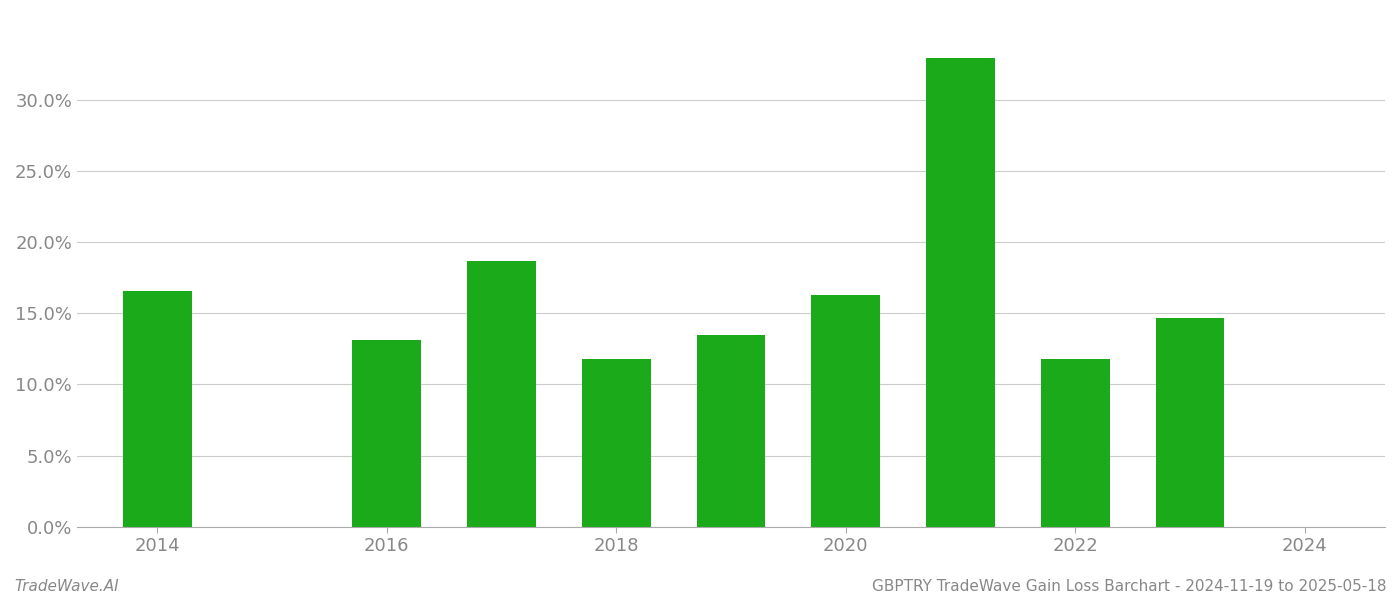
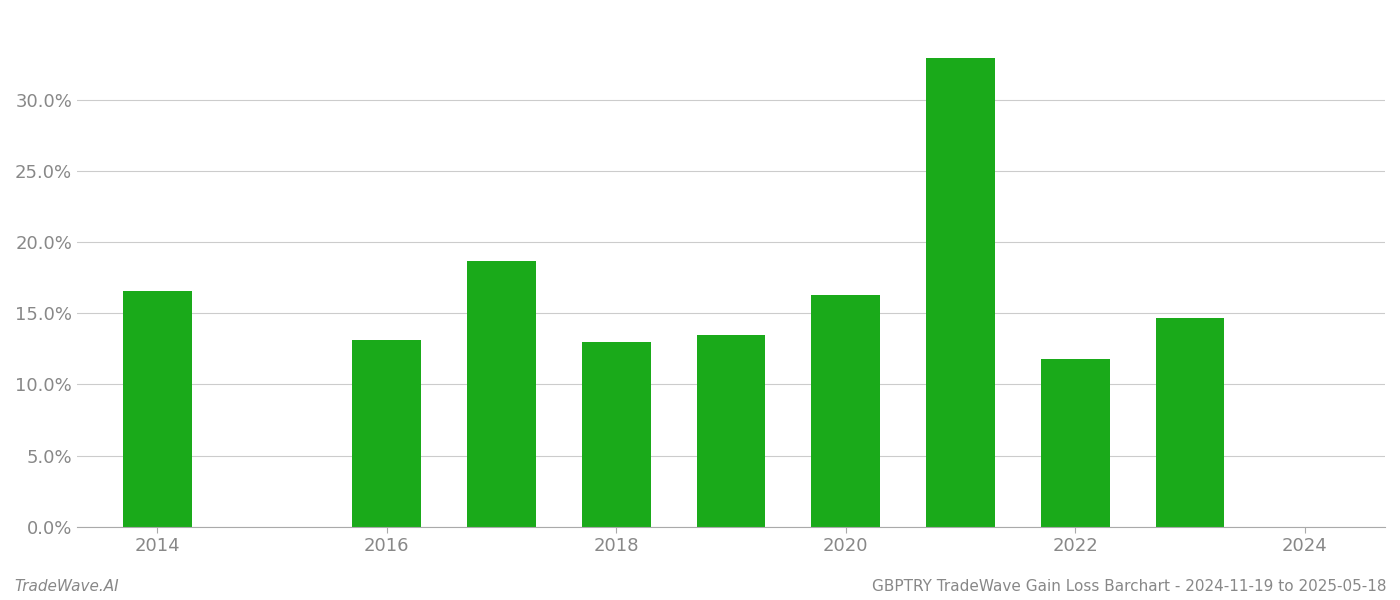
2018: 11.8% -> 13.0%
